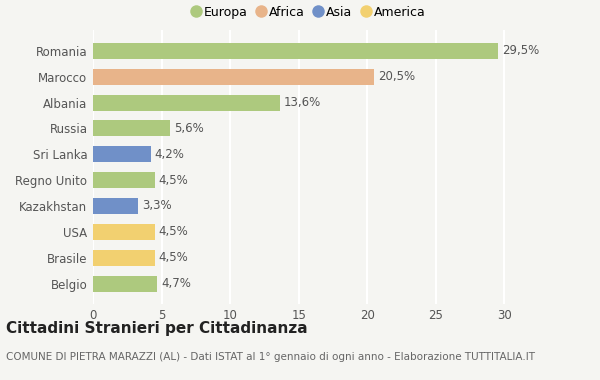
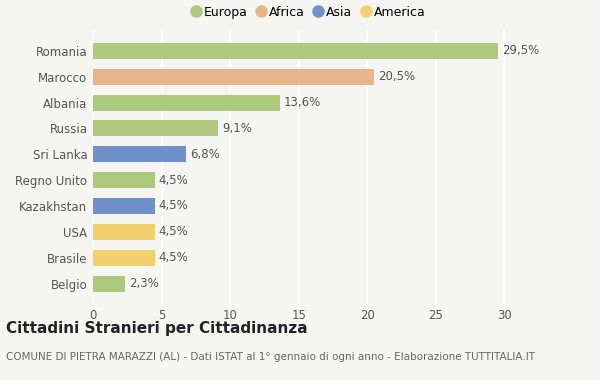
Russia: 5,6% -> 9,1%
Sri Lanka: 4,2% -> 6,8%
Kazakhstan: 3,3% -> 4,5%
Belgio: 4,7% -> 2,3%
